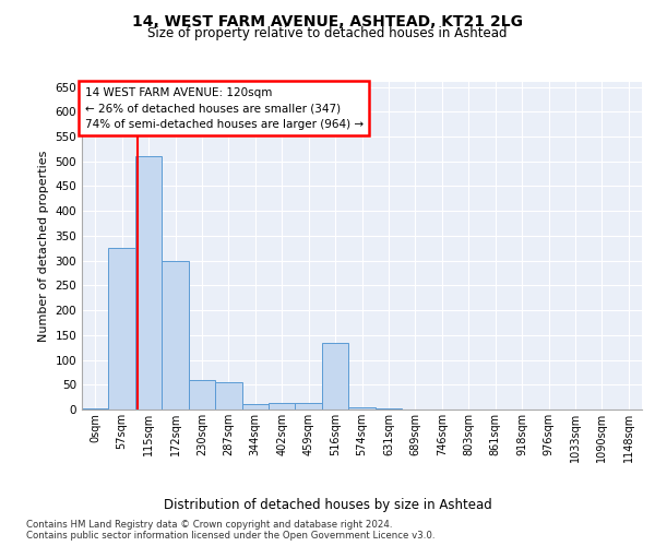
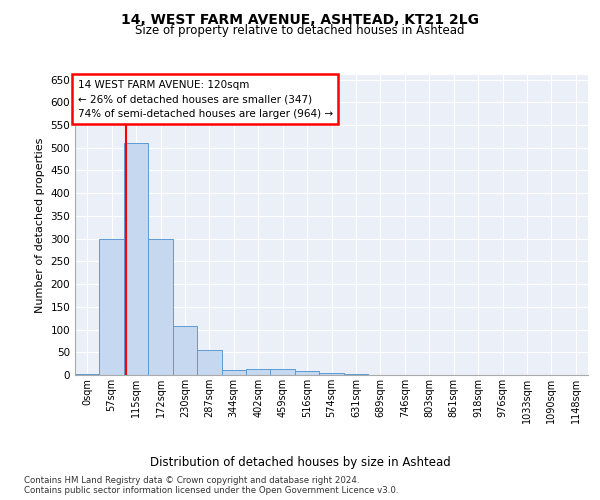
57sqm: 325 -> 300
230sqm: 60 -> 107
516sqm: 135 -> 8
